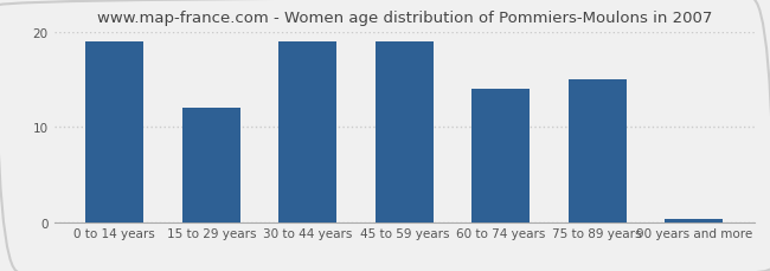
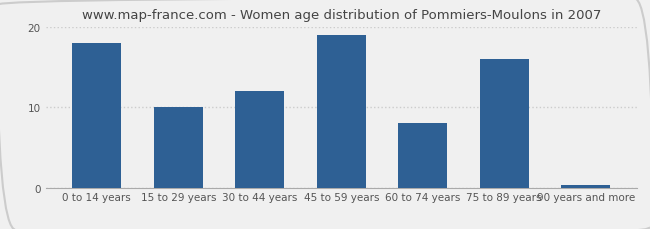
0 to 14 years: 19.0 -> 18.0
15 to 29 years: 12.0 -> 10.0
30 to 44 years: 19.0 -> 12.0
60 to 74 years: 14.0 -> 8.0
75 to 89 years: 15.0 -> 16.0
